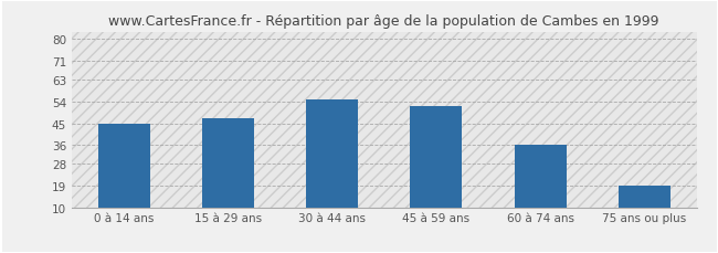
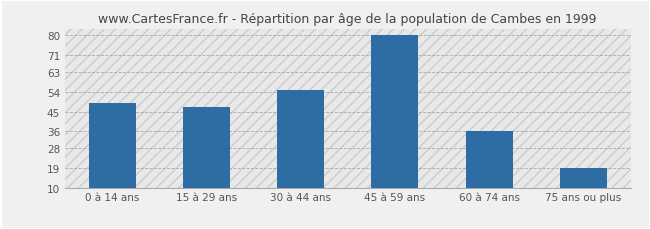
0 à 14 ans: 45 -> 49
45 à 59 ans: 52 -> 80
